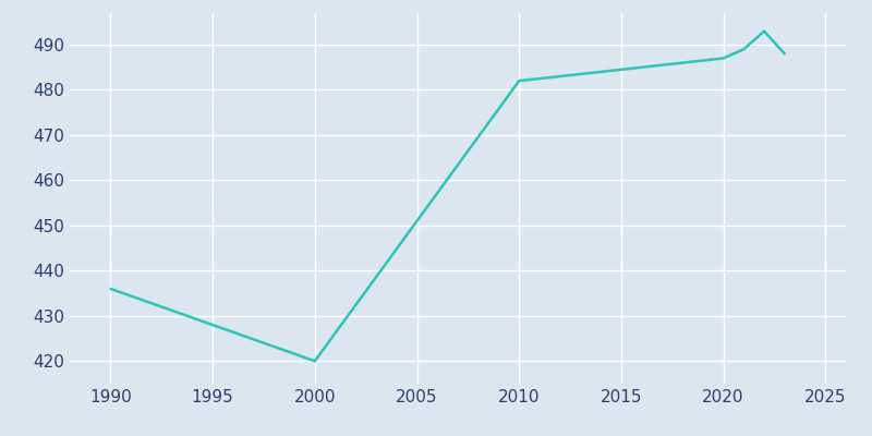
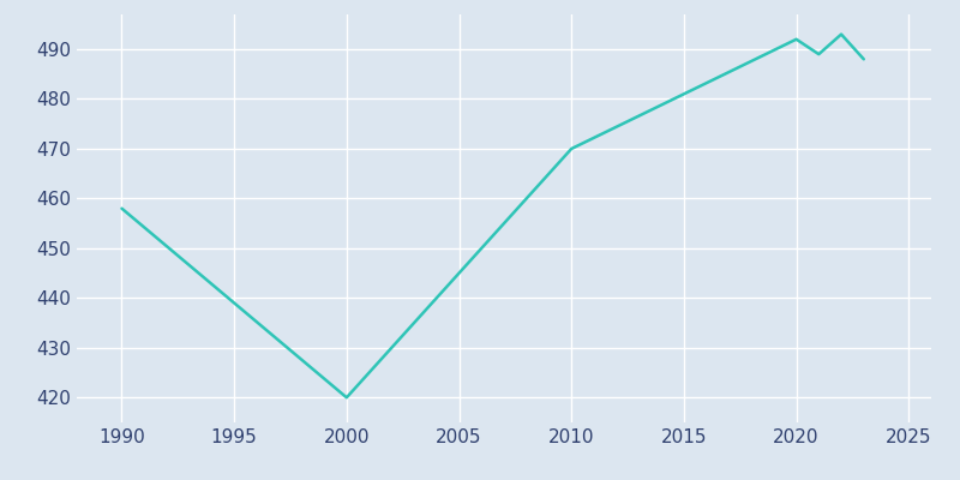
1990: 436 -> 458
2010: 482 -> 470
2020: 487 -> 492
